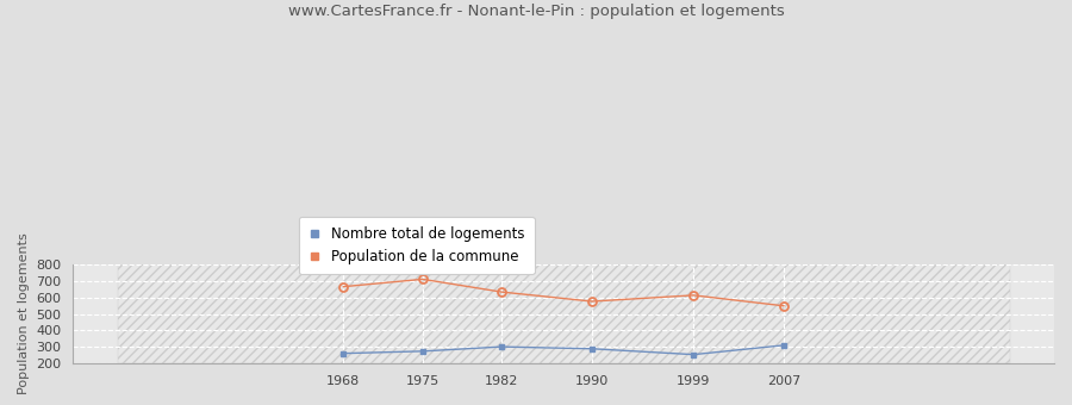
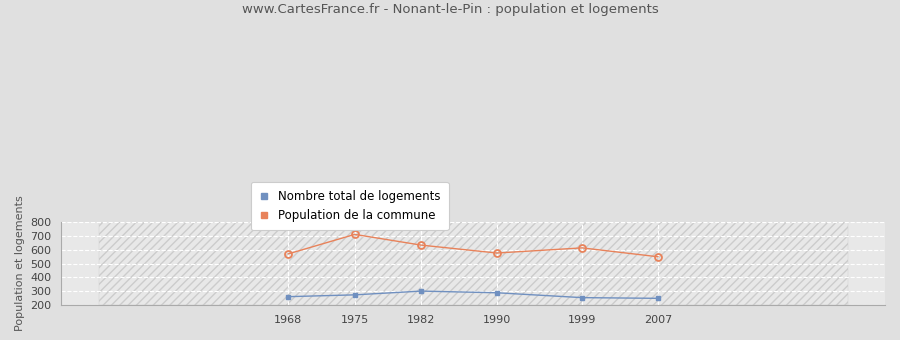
Population de la commune/1968: 660 -> 570
Nombre total de logements/2007: 310 -> 250
